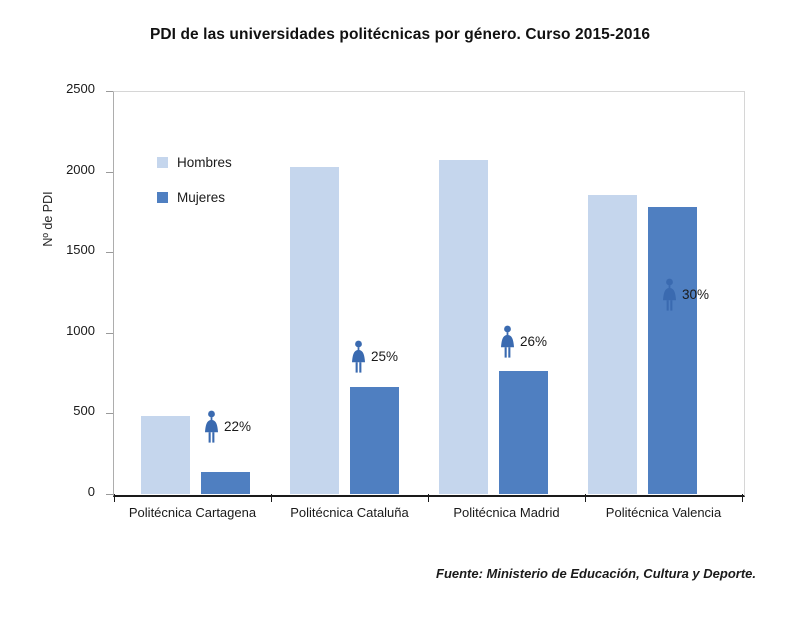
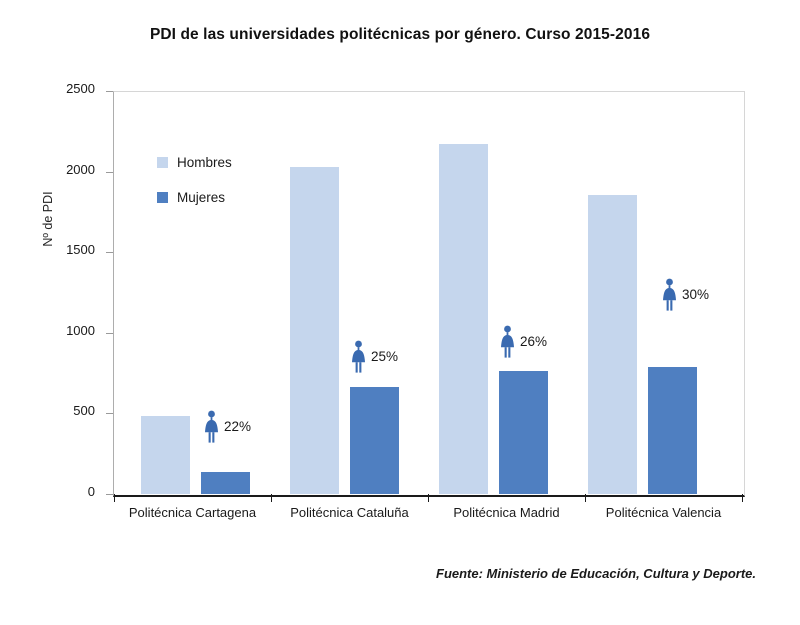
Hombres/Politécnica Madrid: 2070 -> 2170
Mujeres/Politécnica Valencia: 1780 -> 790
